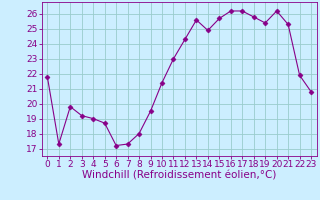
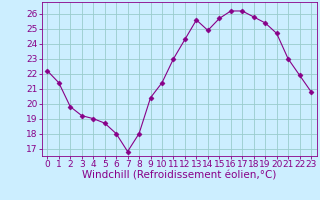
0: 21.8 -> 22.2
1: 17.3 -> 21.4
6: 17.2 -> 18.0
7: 17.3 -> 16.8
9: 19.5 -> 20.4
20: 26.2 -> 24.7
21: 25.3 -> 23.0
